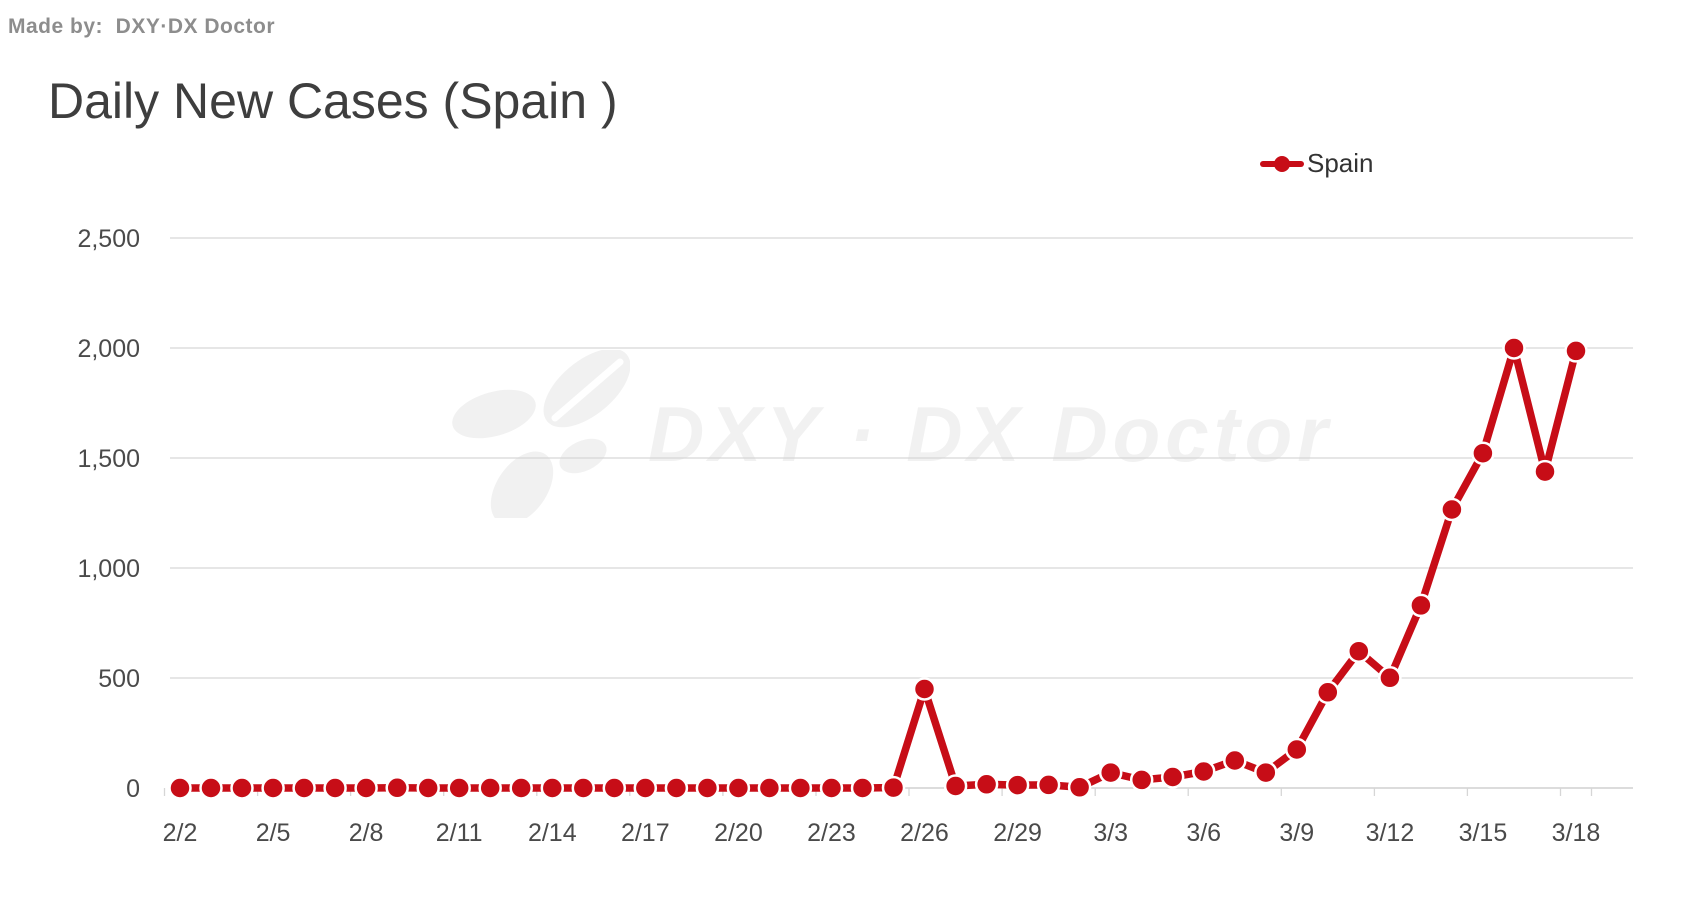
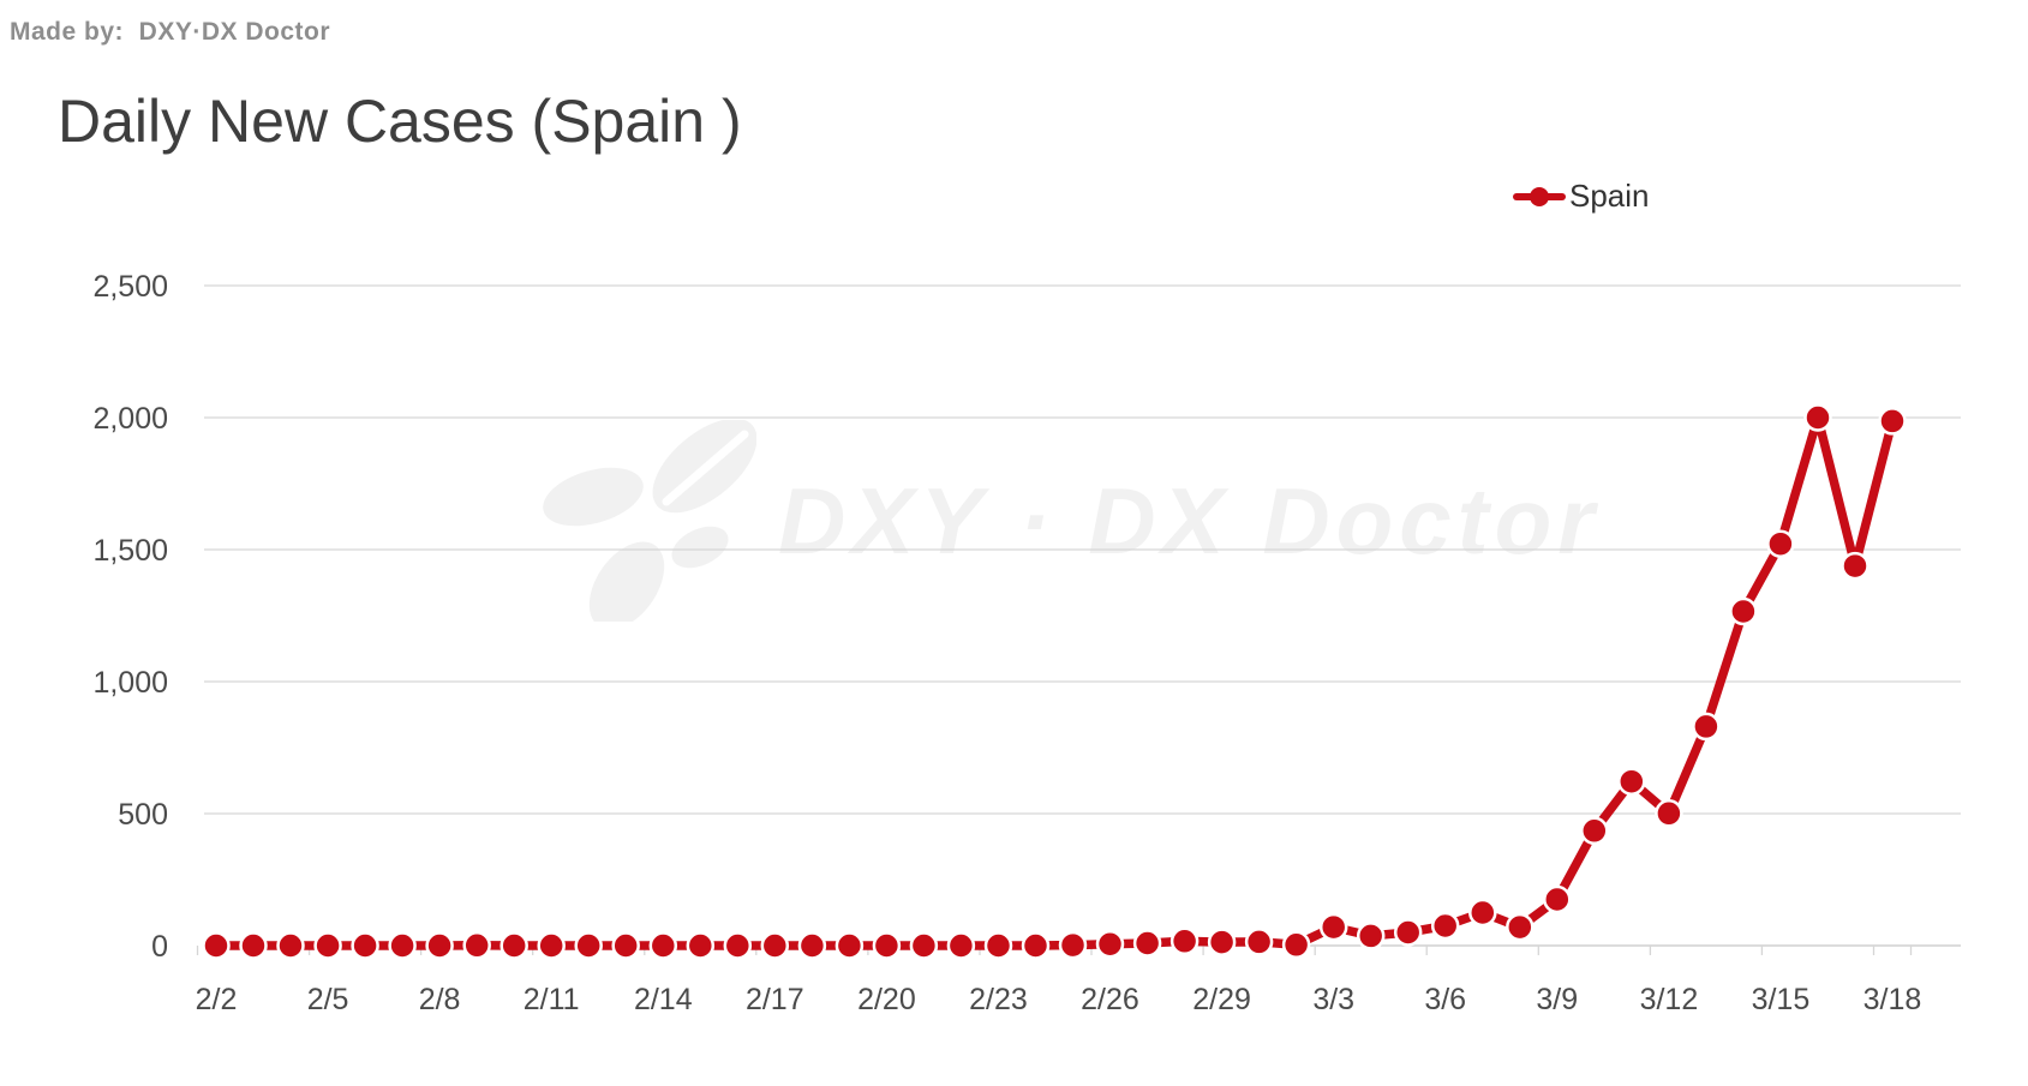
2/26: 450 -> 10
